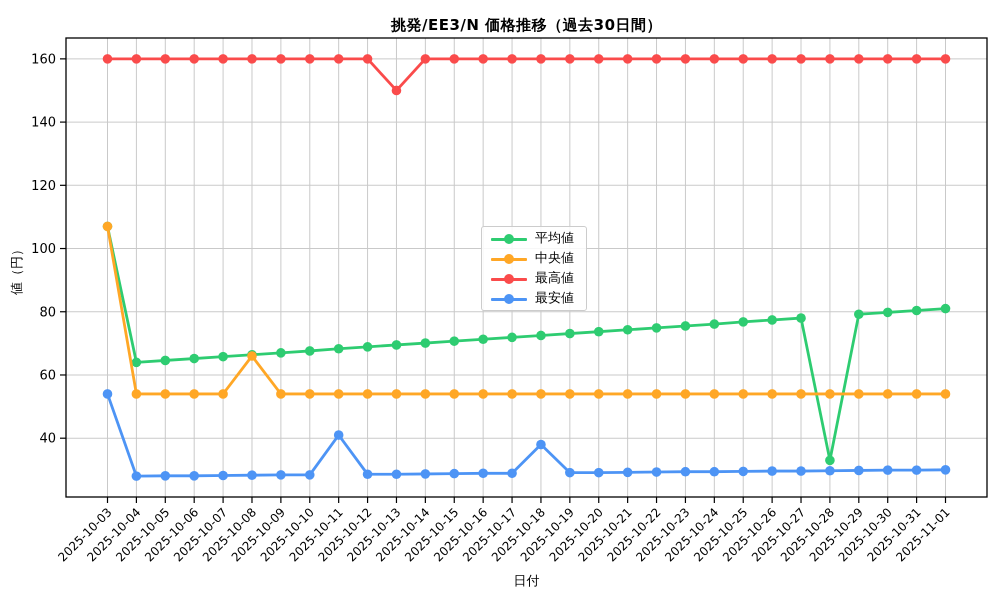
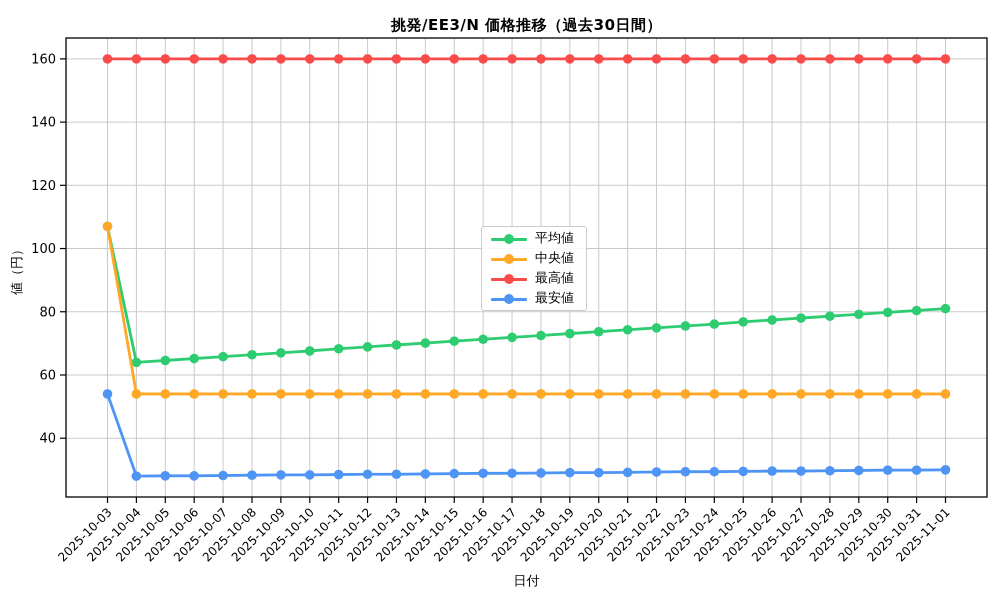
中央値/2025-10-08: 66 -> 54
最安値/2025-10-11: 41 -> 28
最高値/2025-10-13: 150 -> 160
最安値/2025-10-18: 38 -> 29
平均値/2025-10-28: 33 -> 79
